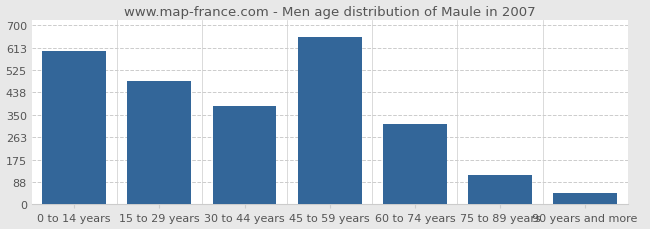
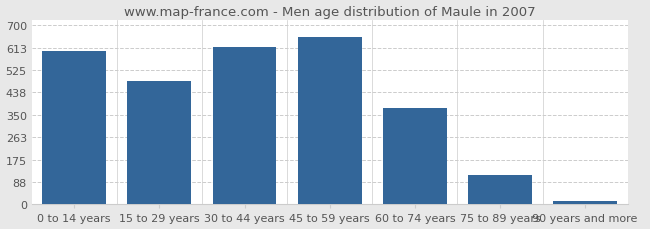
30 to 44 years: 385 -> 614
60 to 74 years: 315 -> 378
90 years and more: 45 -> 15
